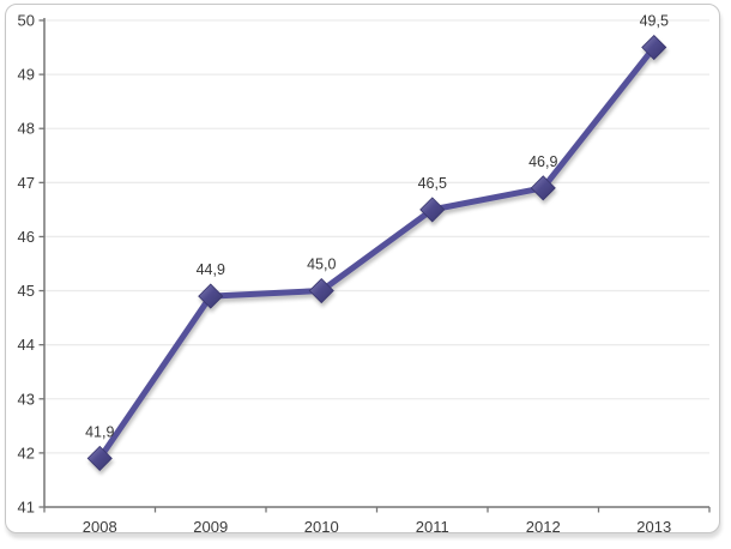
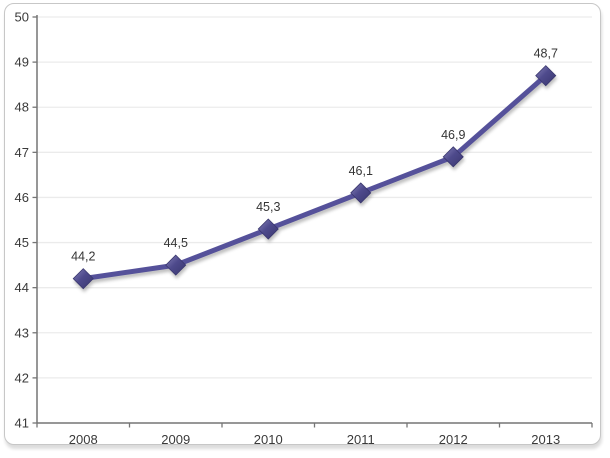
2008: 41,9 -> 44,2
2009: 44,9 -> 44,5
2010: 45,0 -> 45,3
2011: 46,5 -> 46,1
2013: 49,5 -> 48,7
